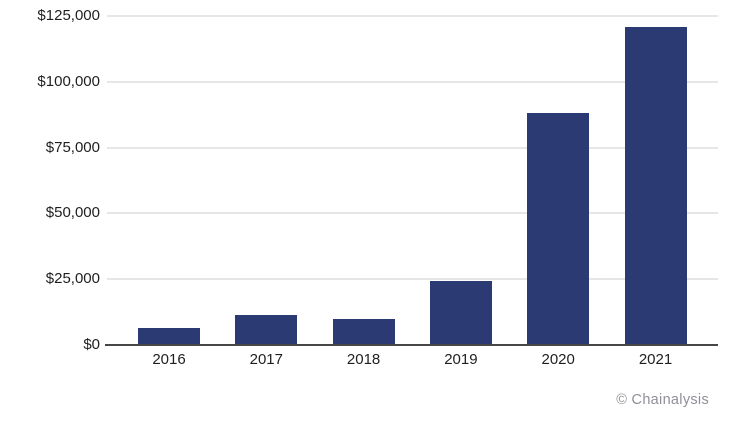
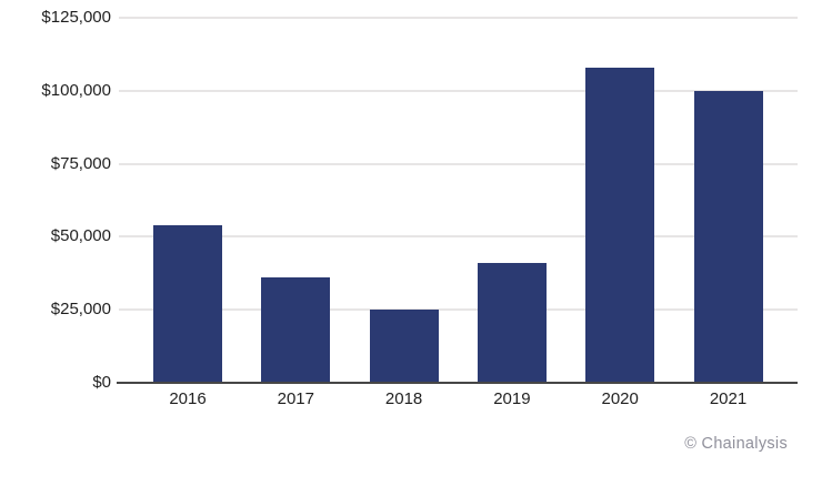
2016: $6000 -> $54000
2017: $12000 -> $36000
2018: $10000 -> $25000
2019: $24000 -> $41000
2020: $88000 -> $108000
2021: $121000 -> $100000
